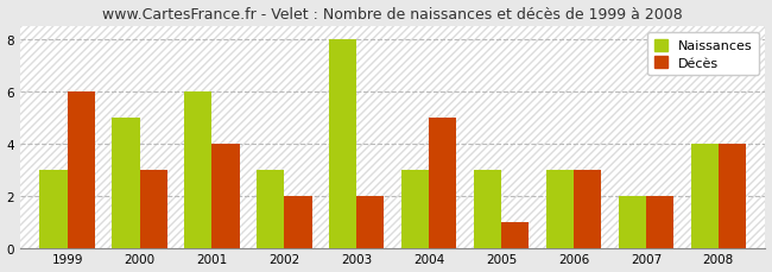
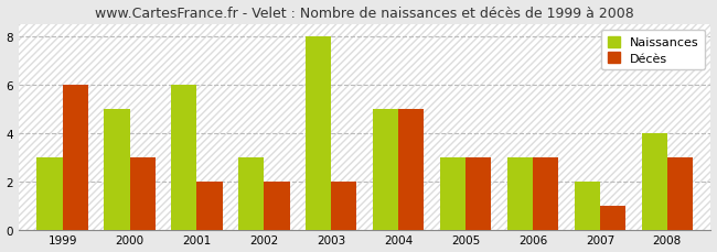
Décès/2001: 4 -> 2
Naissances/2004: 3 -> 5
Décès/2005: 1 -> 3
Décès/2007: 2 -> 1
Décès/2008: 4 -> 3
